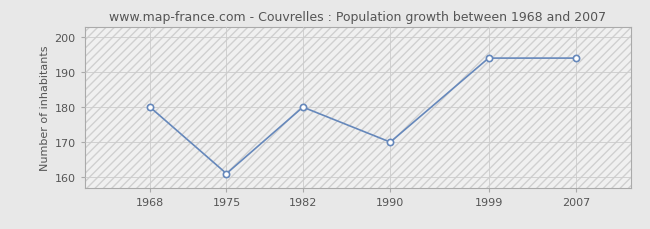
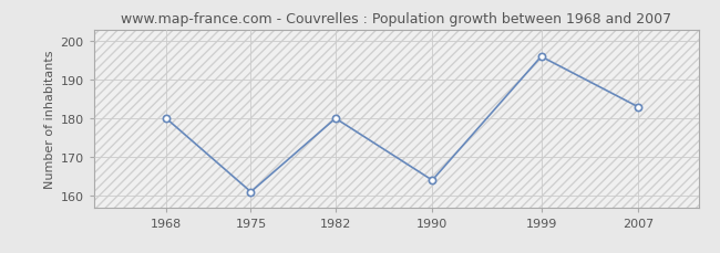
1990: 170 -> 164
1999: 194 -> 196
2007: 194 -> 183
